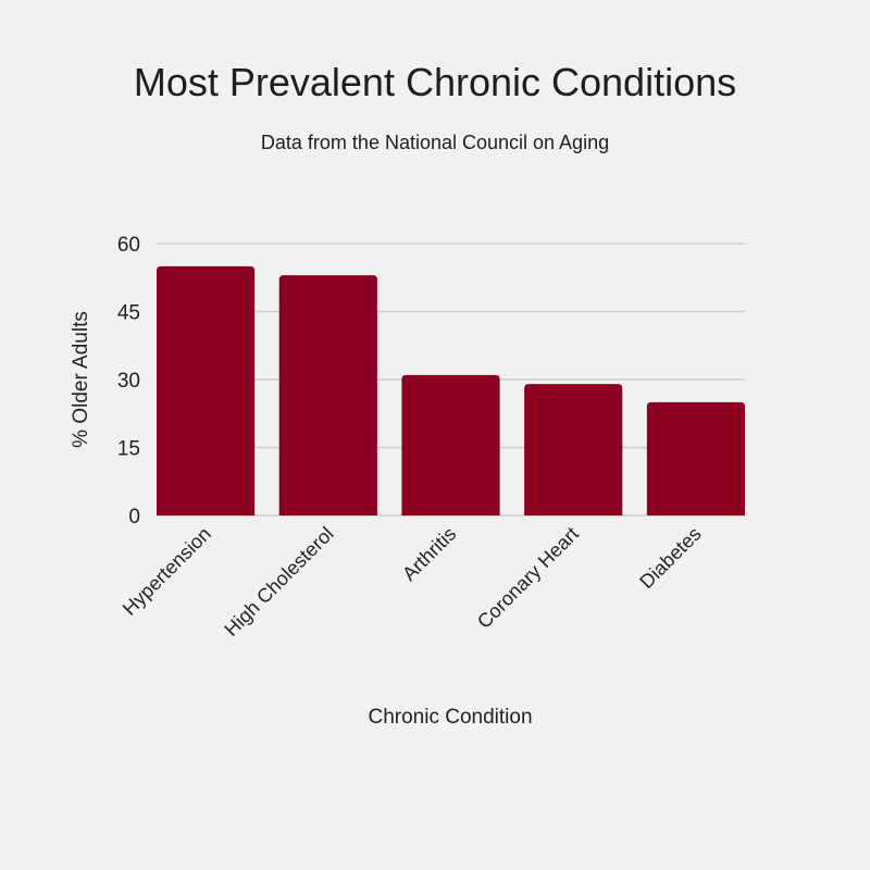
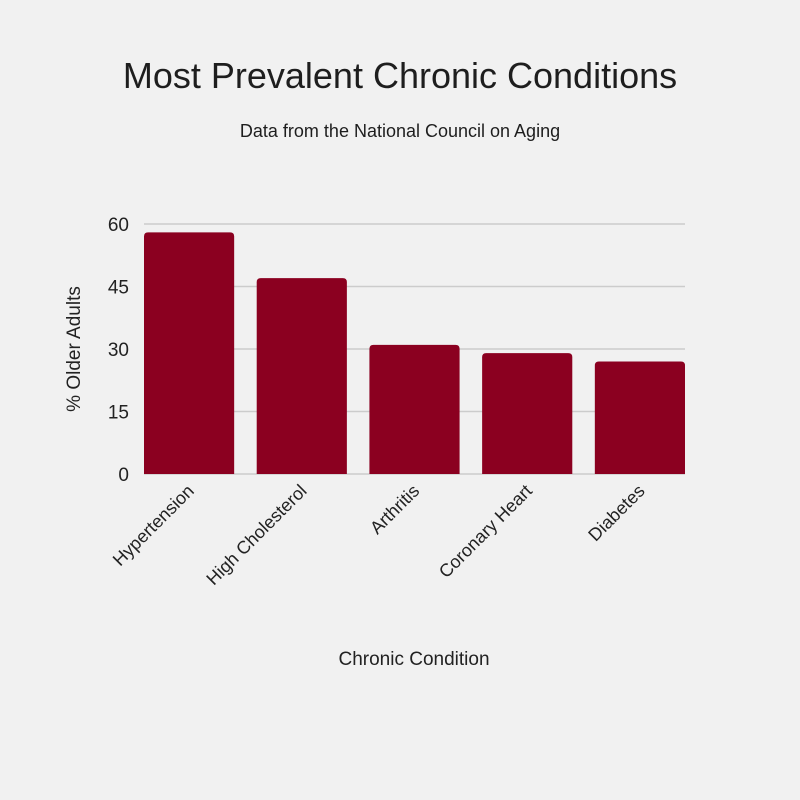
Hypertension: 55 -> 58
High Cholesterol: 53 -> 47
Diabetes: 25 -> 27
